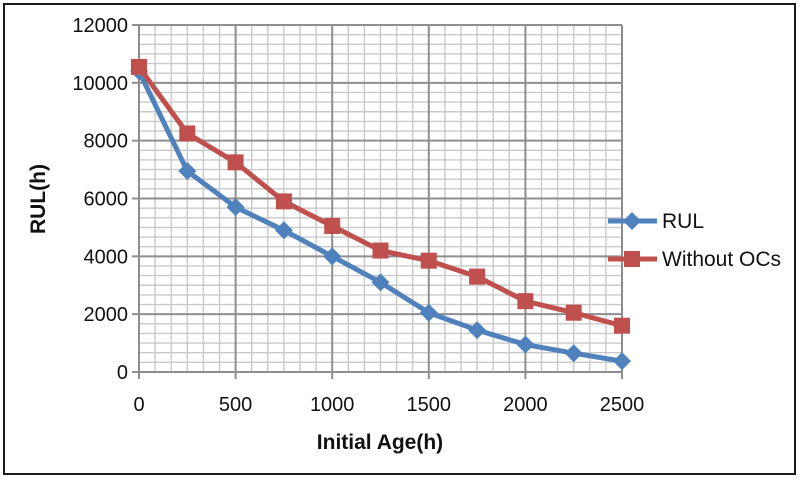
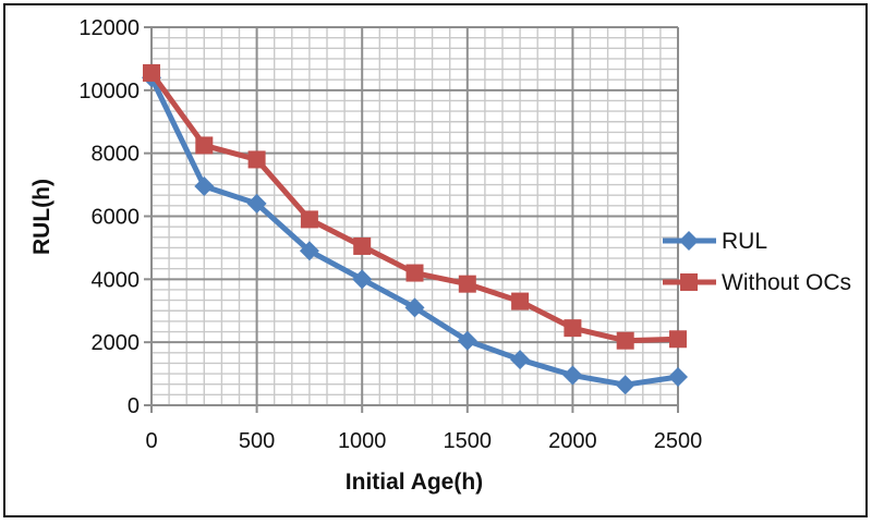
RUL/500: 5700 -> 6400
Without OCs/500: 7200 -> 7800
RUL/2500: 400 -> 900
Without OCs/2500: 1600 -> 2100
